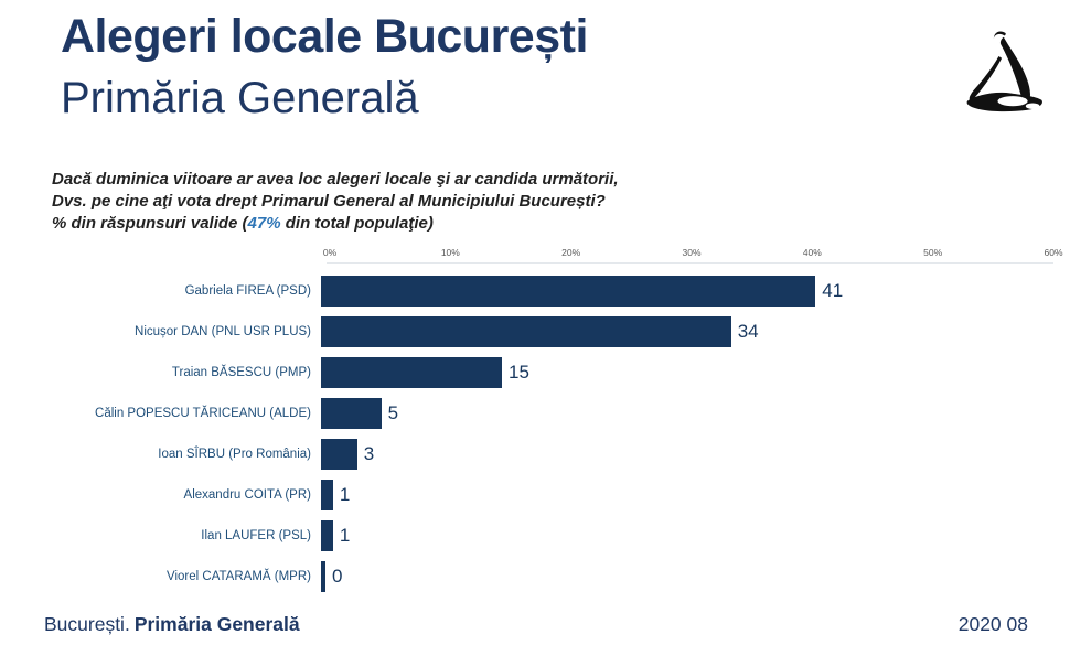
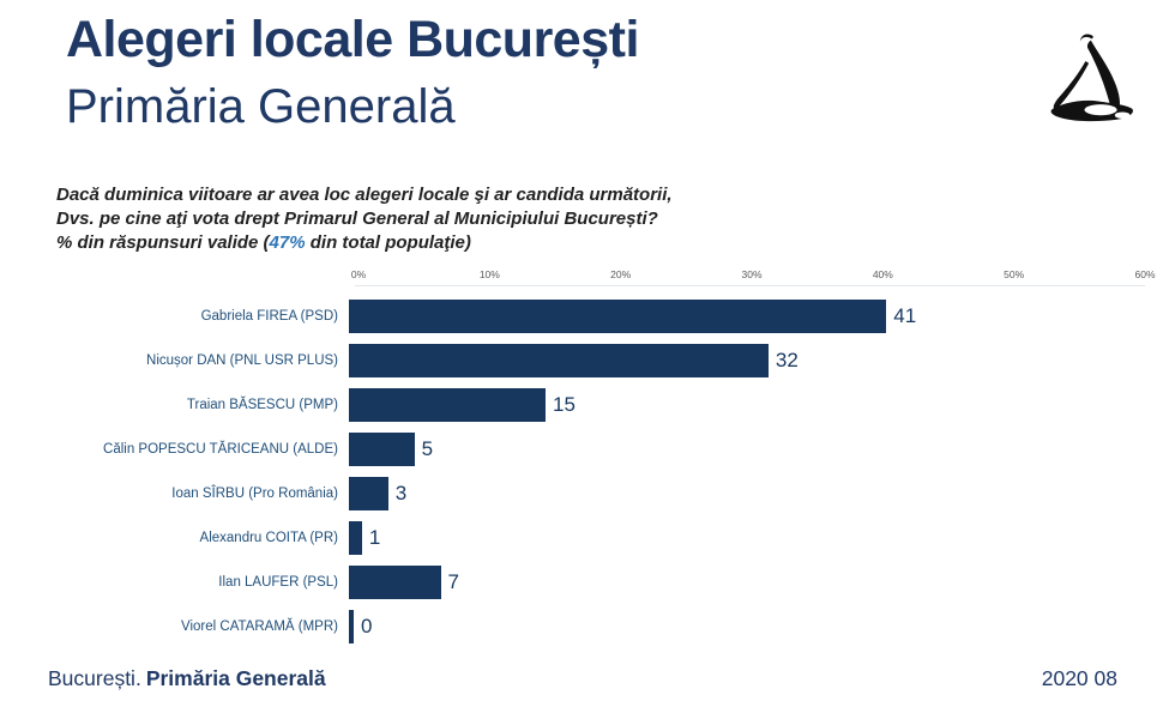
Nicușor DAN (PNL USR PLUS): 34 -> 32
Ilan LAUFER (PSL): 1 -> 7
